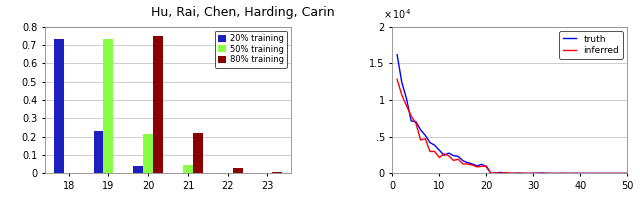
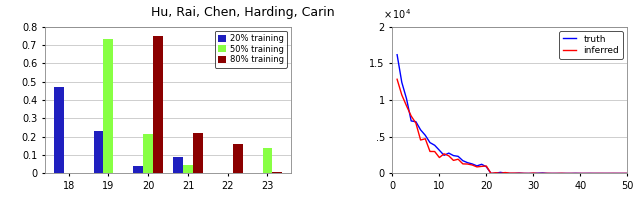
20% training/18: 0.73 -> 0.47
20% training/21: 0.00 -> 0.09
80% training/22: 0.03 -> 0.16
50% training/23: 0.00 -> 0.14
